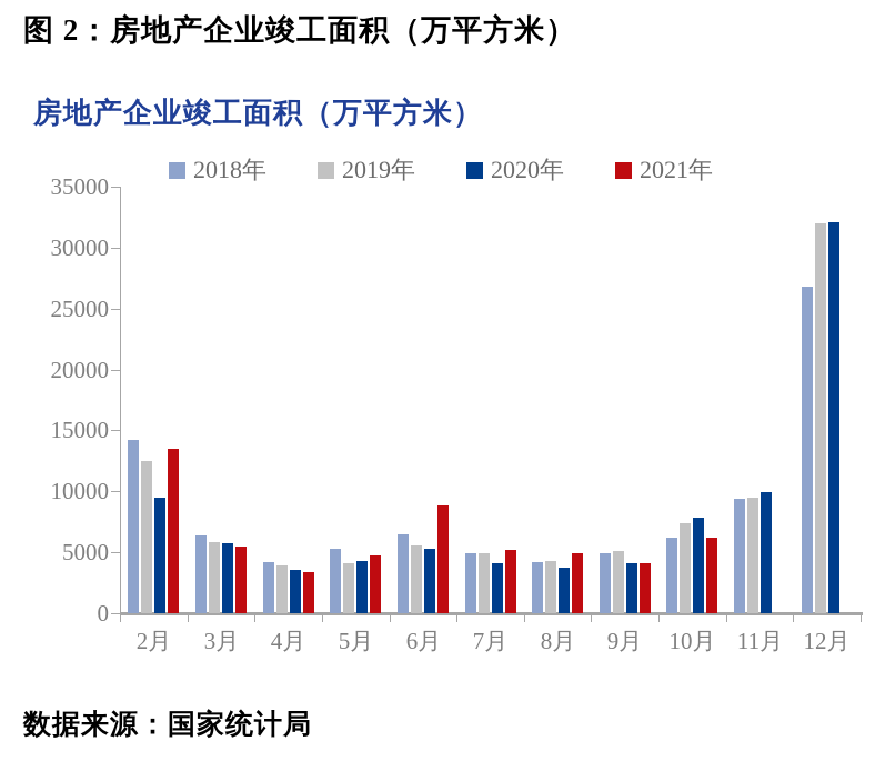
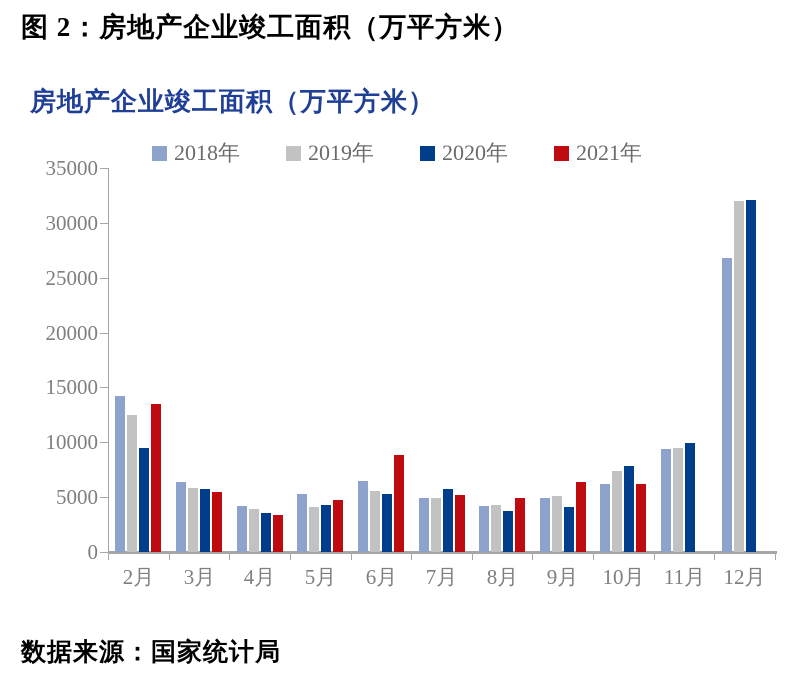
2020年/7月: 4100 -> 5700
2021年/9月: 4100 -> 6400
